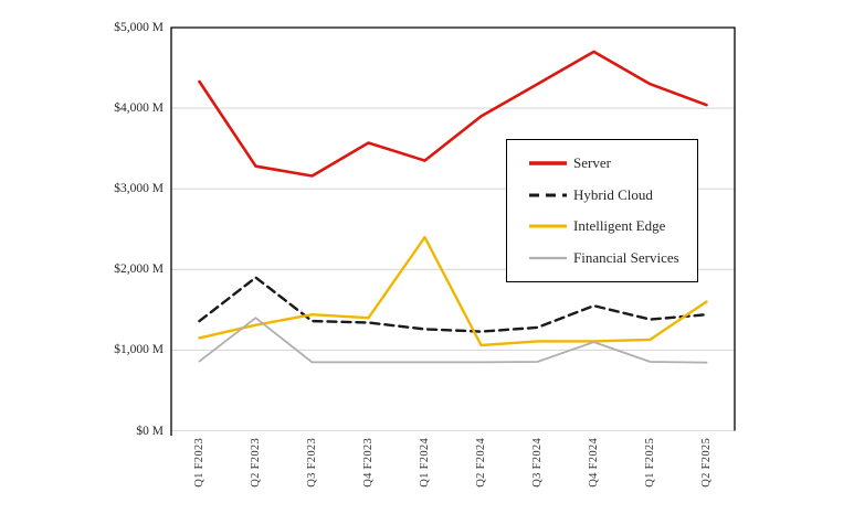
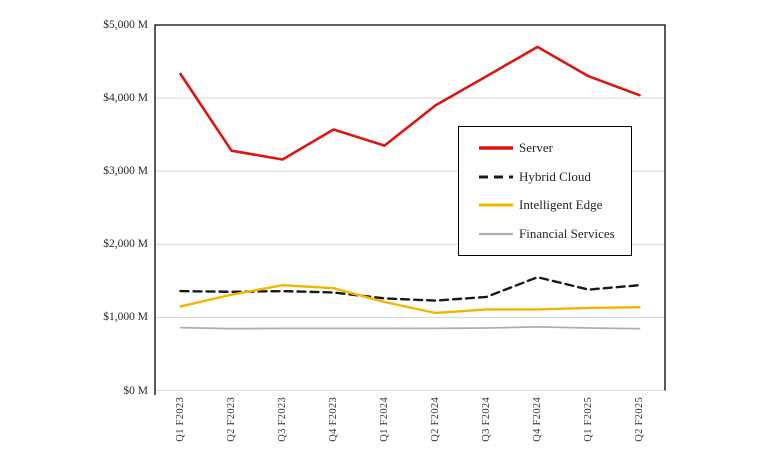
Hybrid Cloud/Q2 F2023: $1900M -> $1400M
Financial Services/Q2 F2023: $1400M -> $800M
Intelligent Edge/Q1 F2024: $2400M -> $1200M
Financial Services/Q4 F2024: $1100M -> $900M
Intelligent Edge/Q2 F2025: $1600M -> $1100M
